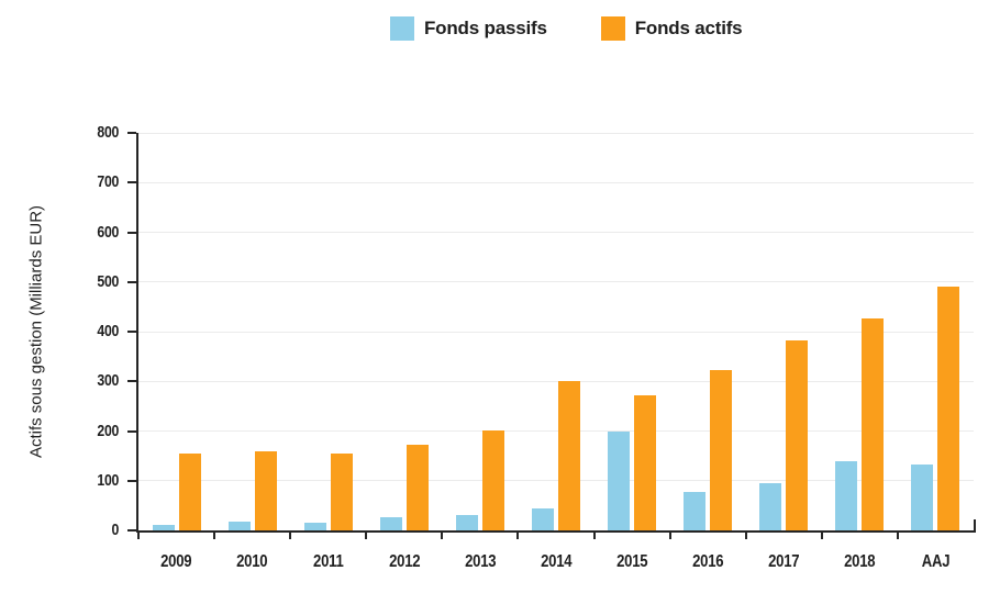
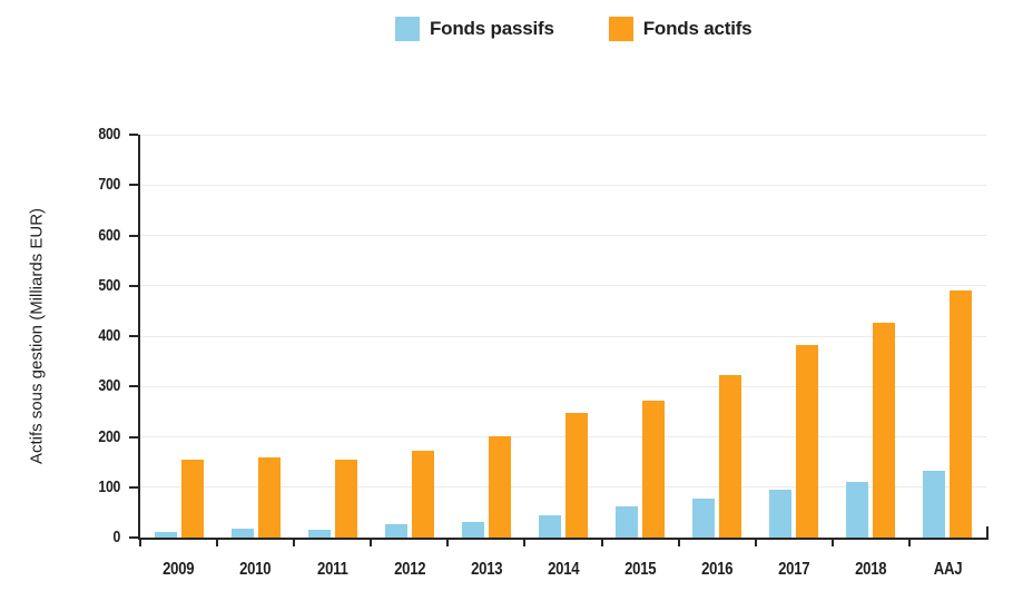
Fonds actifs/2014: 300 -> 250
Fonds passifs/2015: 200 -> 60
Fonds passifs/2018: 140 -> 110
